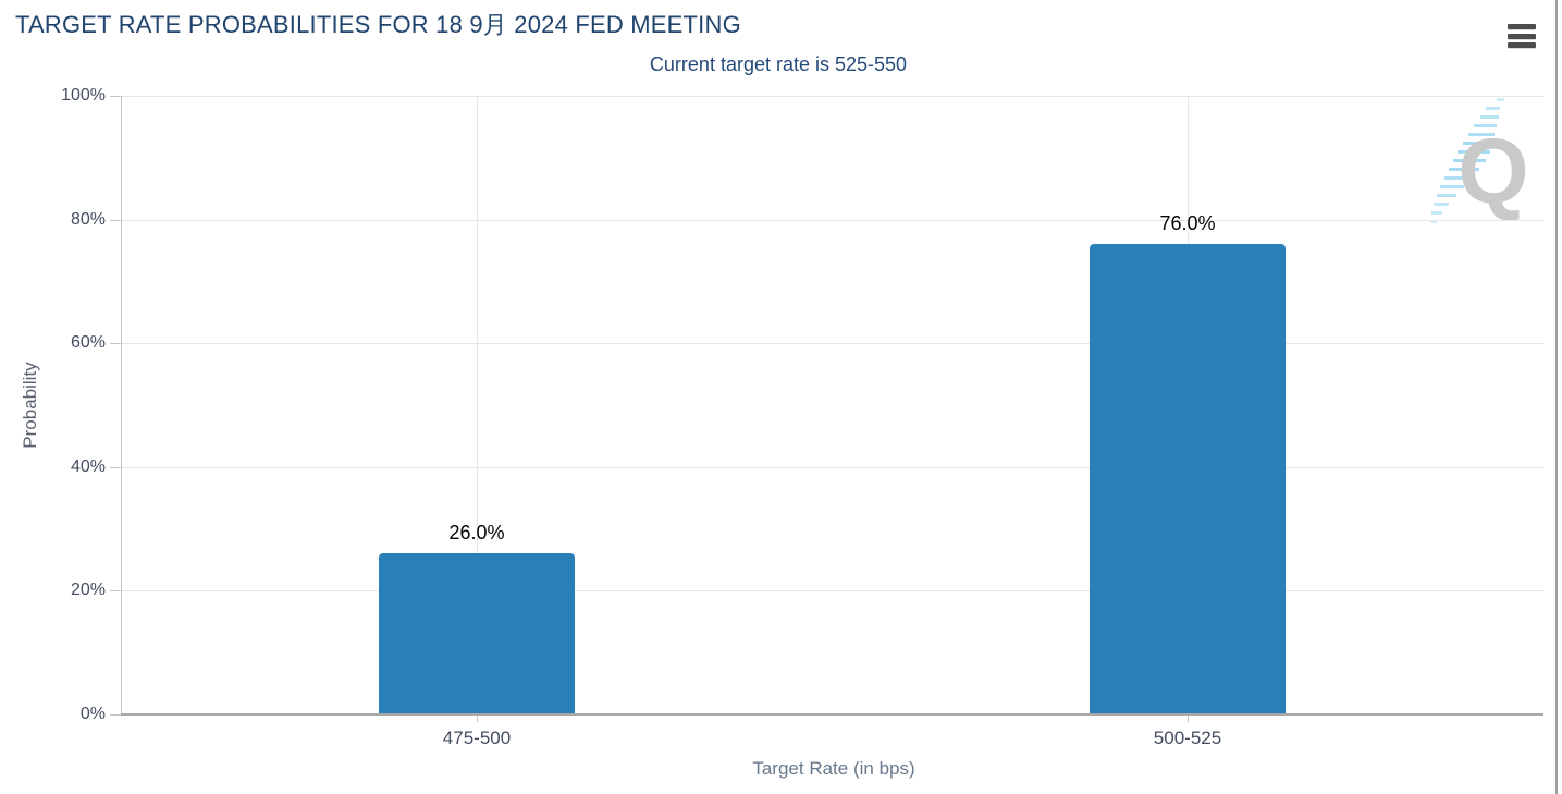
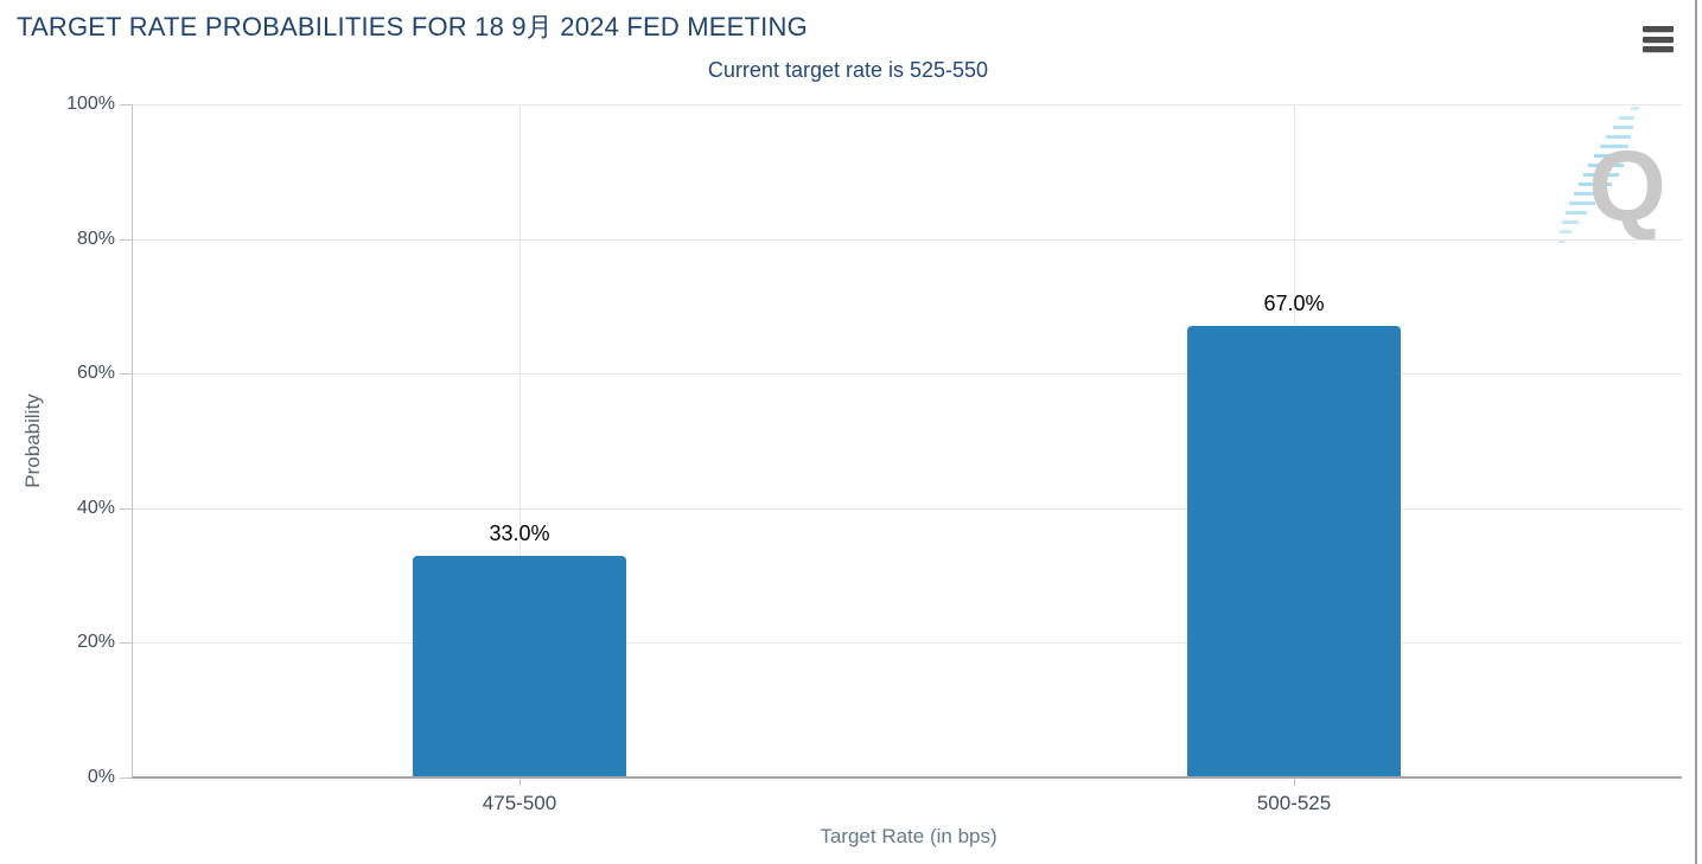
475-500: 26.0% -> 33.0%
500-525: 76.0% -> 67.0%
